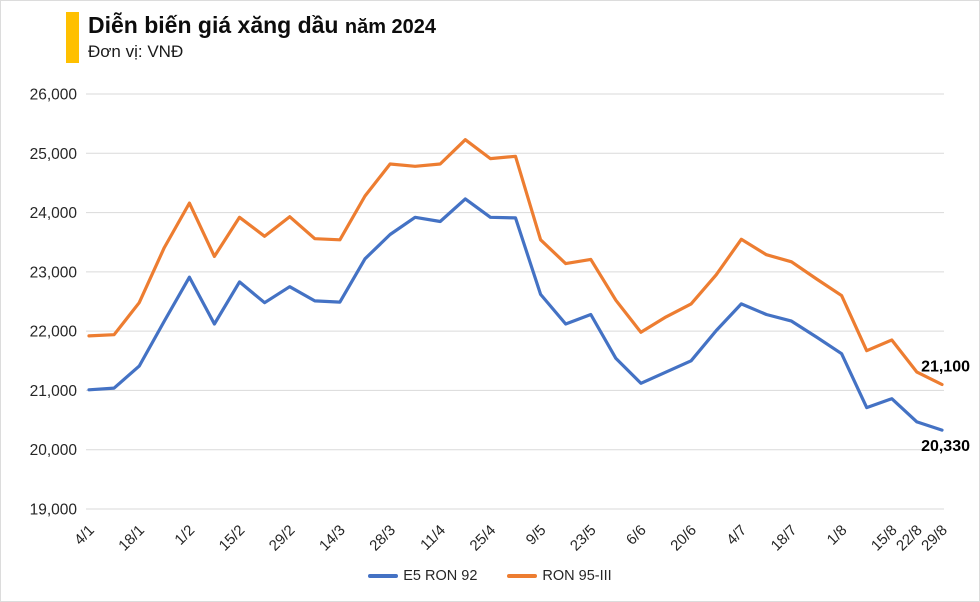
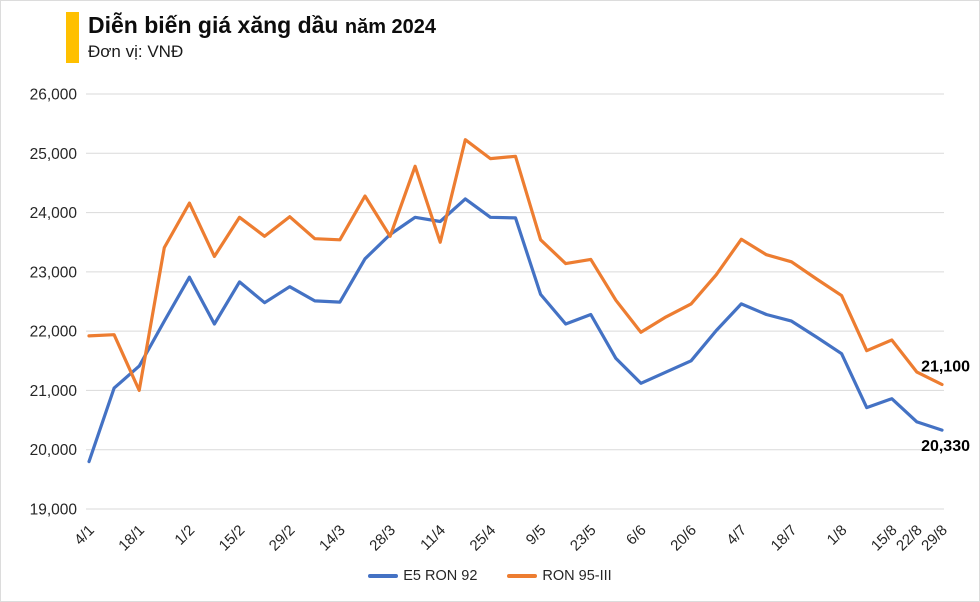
E5 RON 92/4/1: 21000 -> 19800
RON 95-III/18/1: 22500 -> 21000
RON 95-III/28/3: 24800 -> 23600
RON 95-III/11/4: 24800 -> 23500
